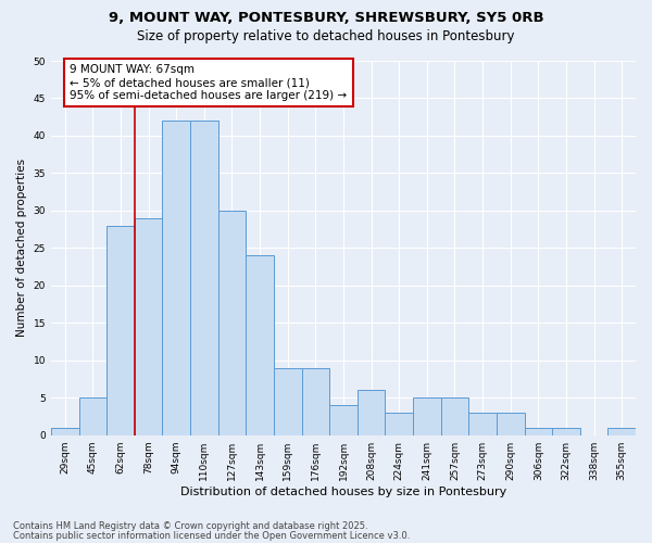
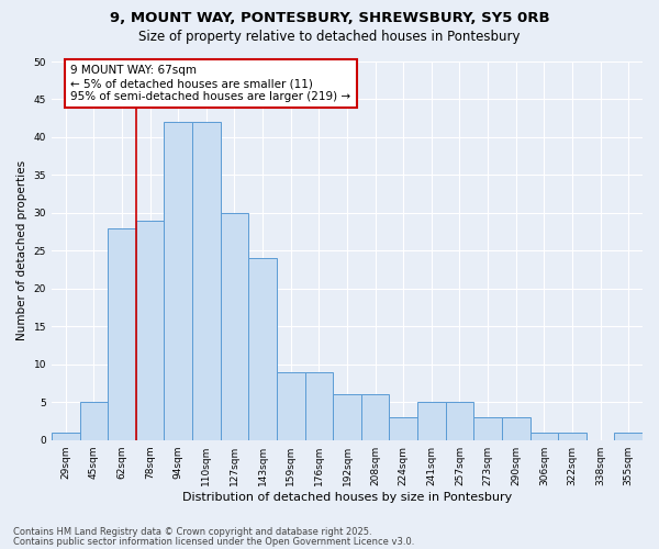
192sqm: 4 -> 6
